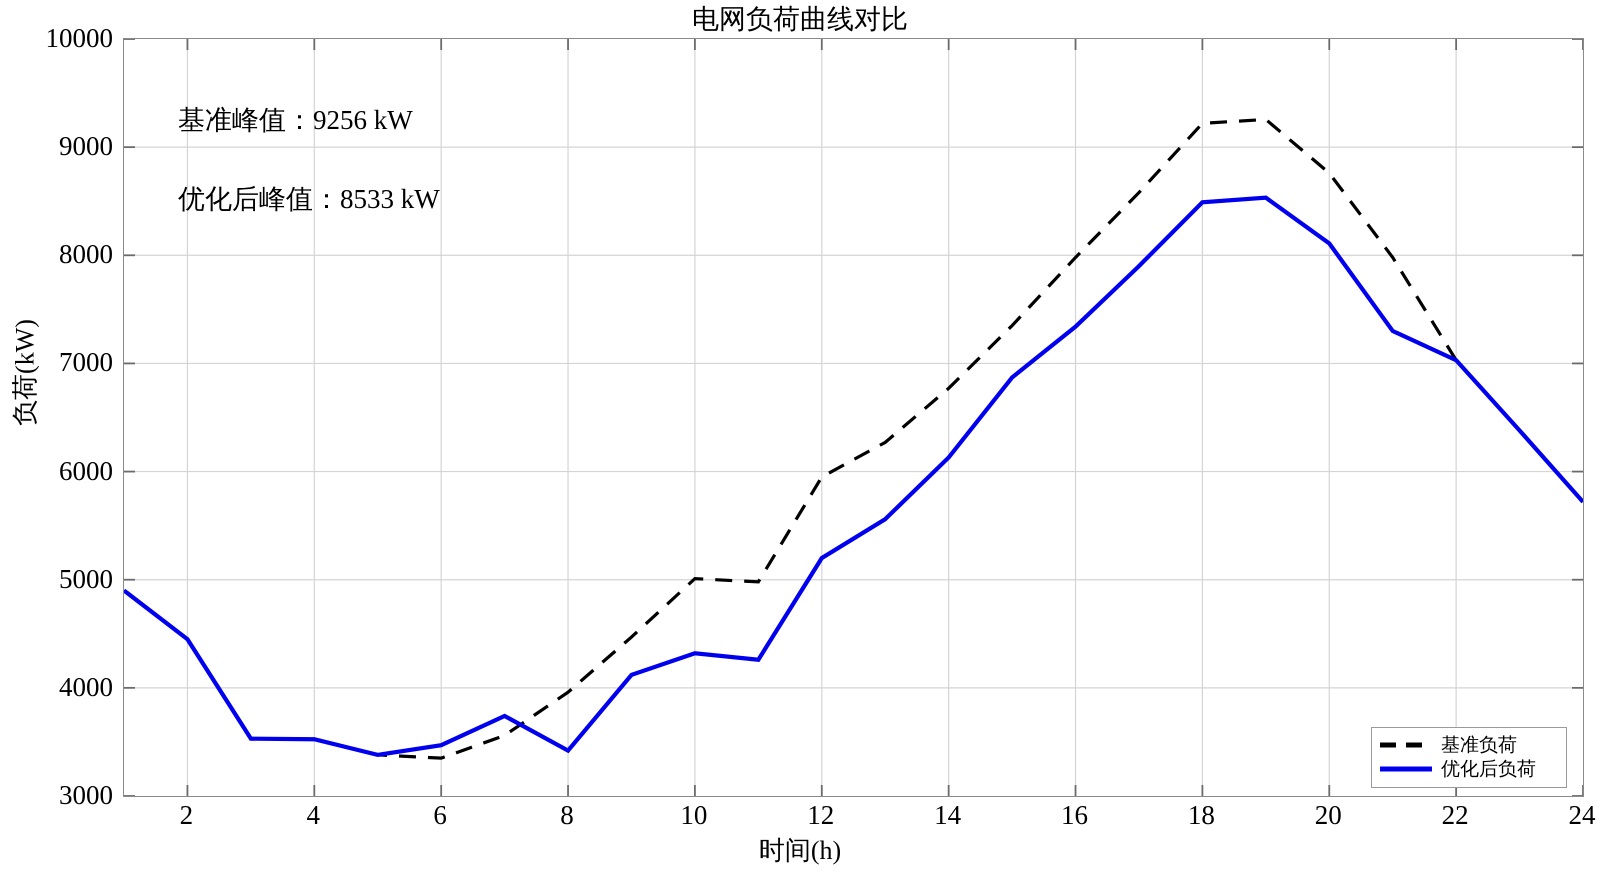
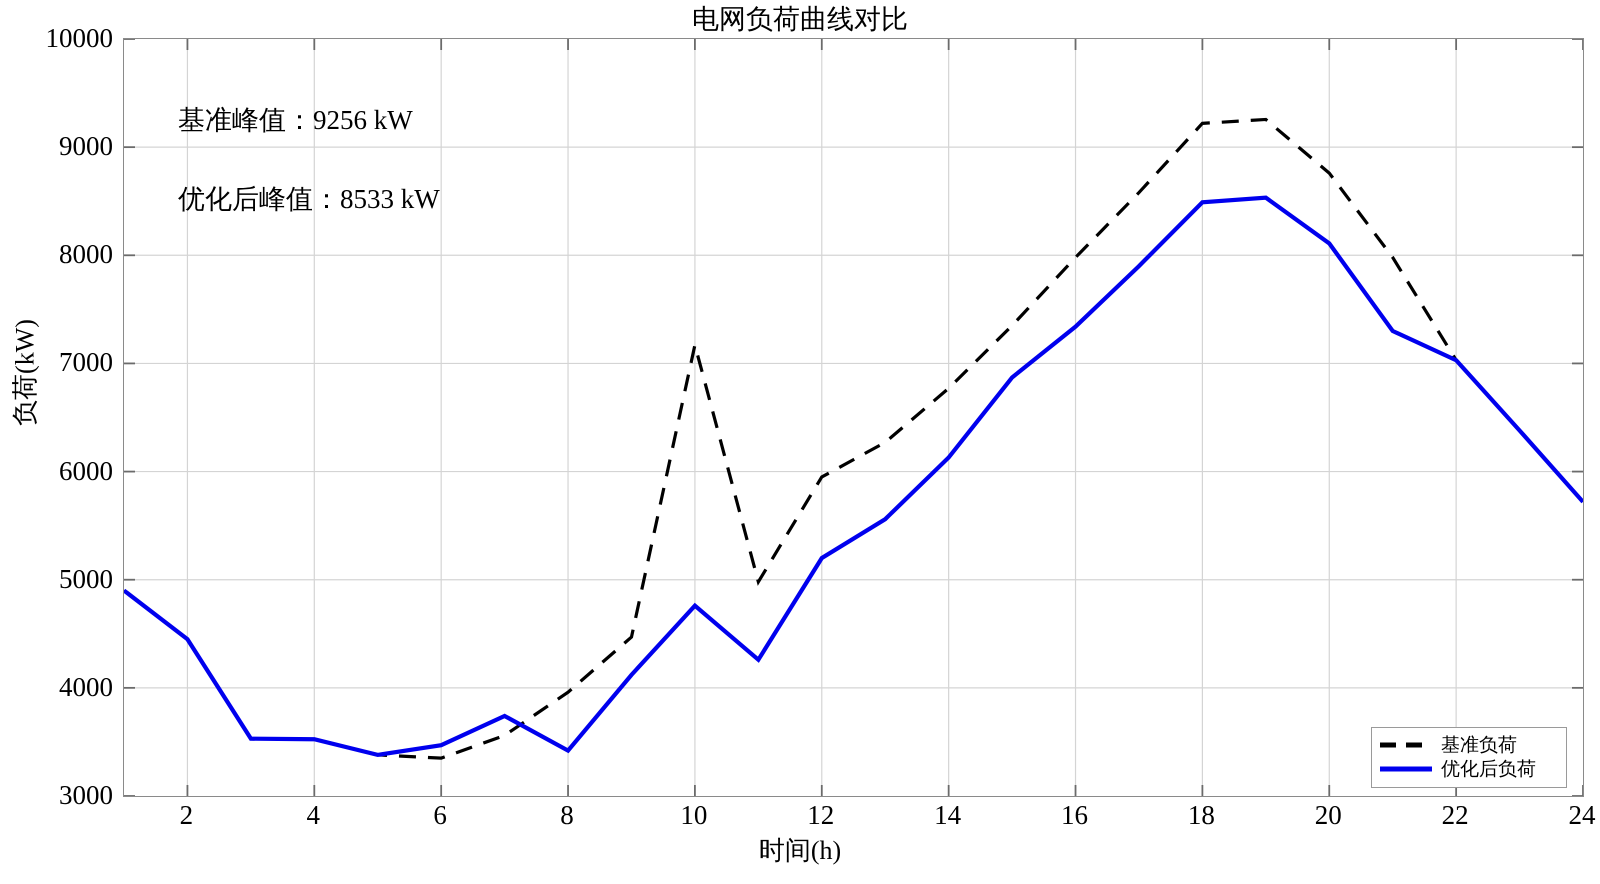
基准负荷/10: 5010 -> 7170
优化后负荷/10: 4320 -> 4760
